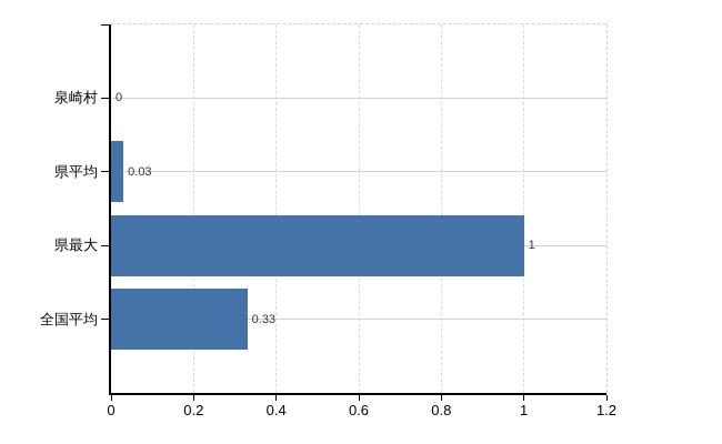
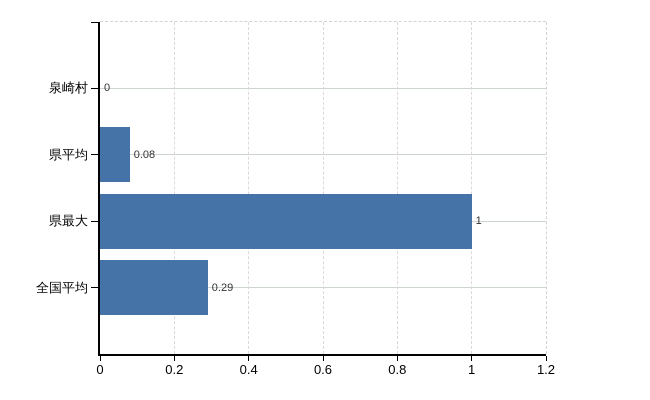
県平均: 0.03 -> 0.08
全国平均: 0.33 -> 0.29
